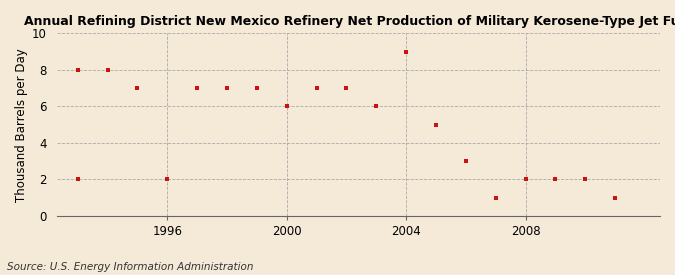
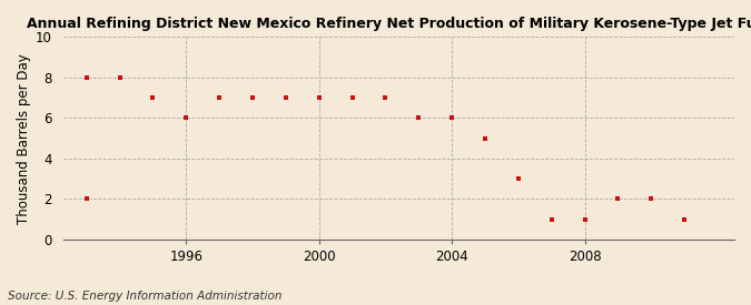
1996: 2 -> 6
2000: 6 -> 7
2004: 9 -> 6
2008: 2 -> 1
